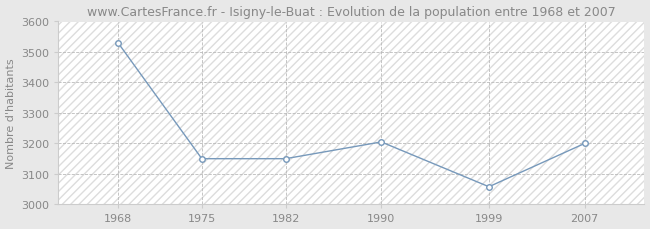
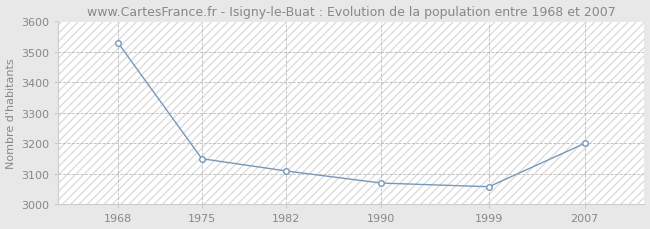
1982: 3150 -> 3110
1990: 3205 -> 3070
